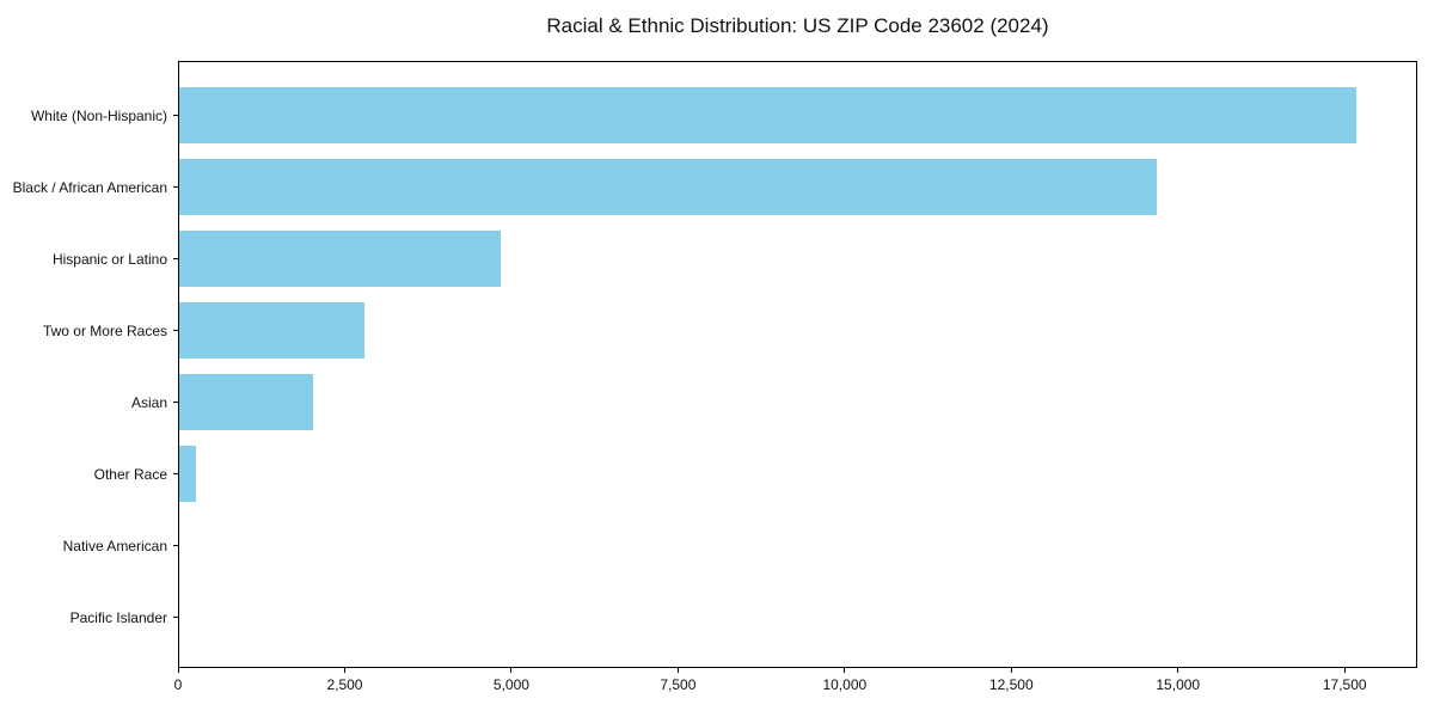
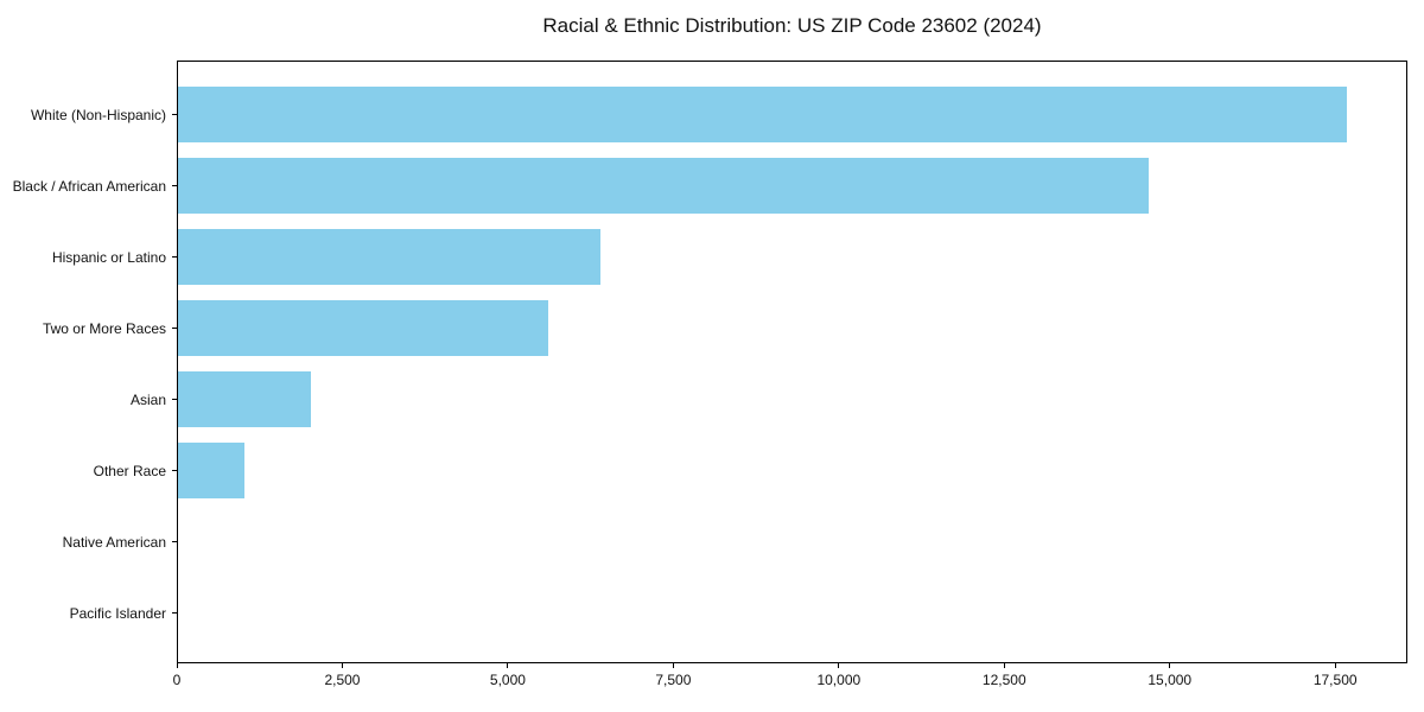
Hispanic or Latino: 4800 -> 6400
Two or More Races: 2800 -> 5600
Other Race: 200 -> 1000
